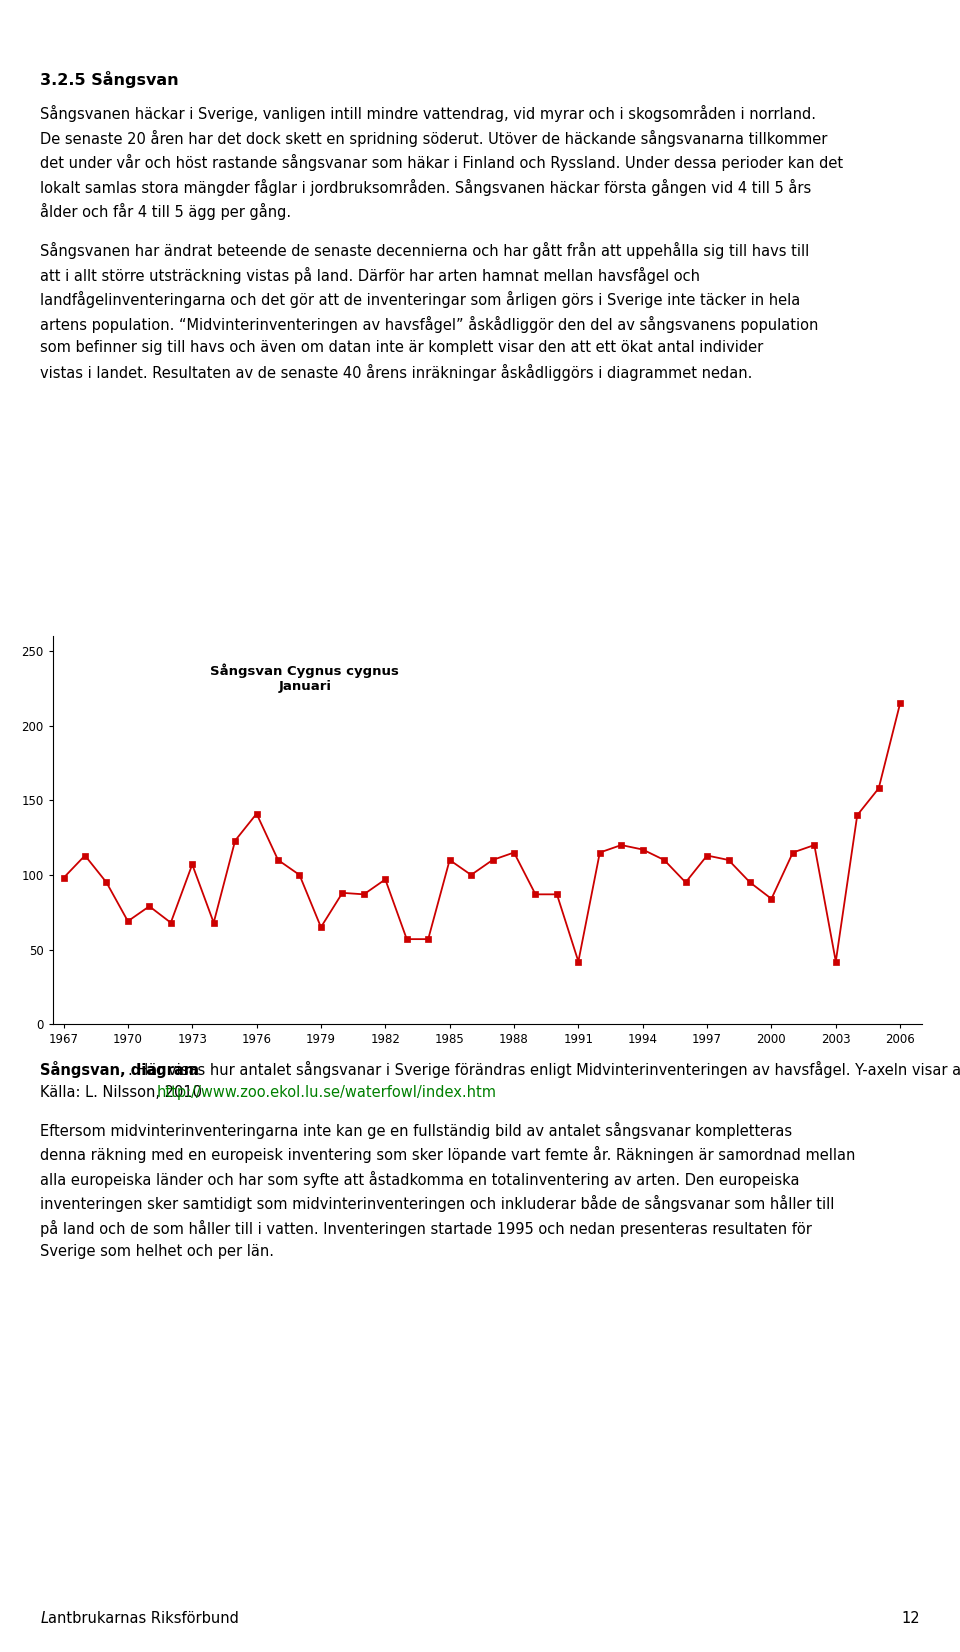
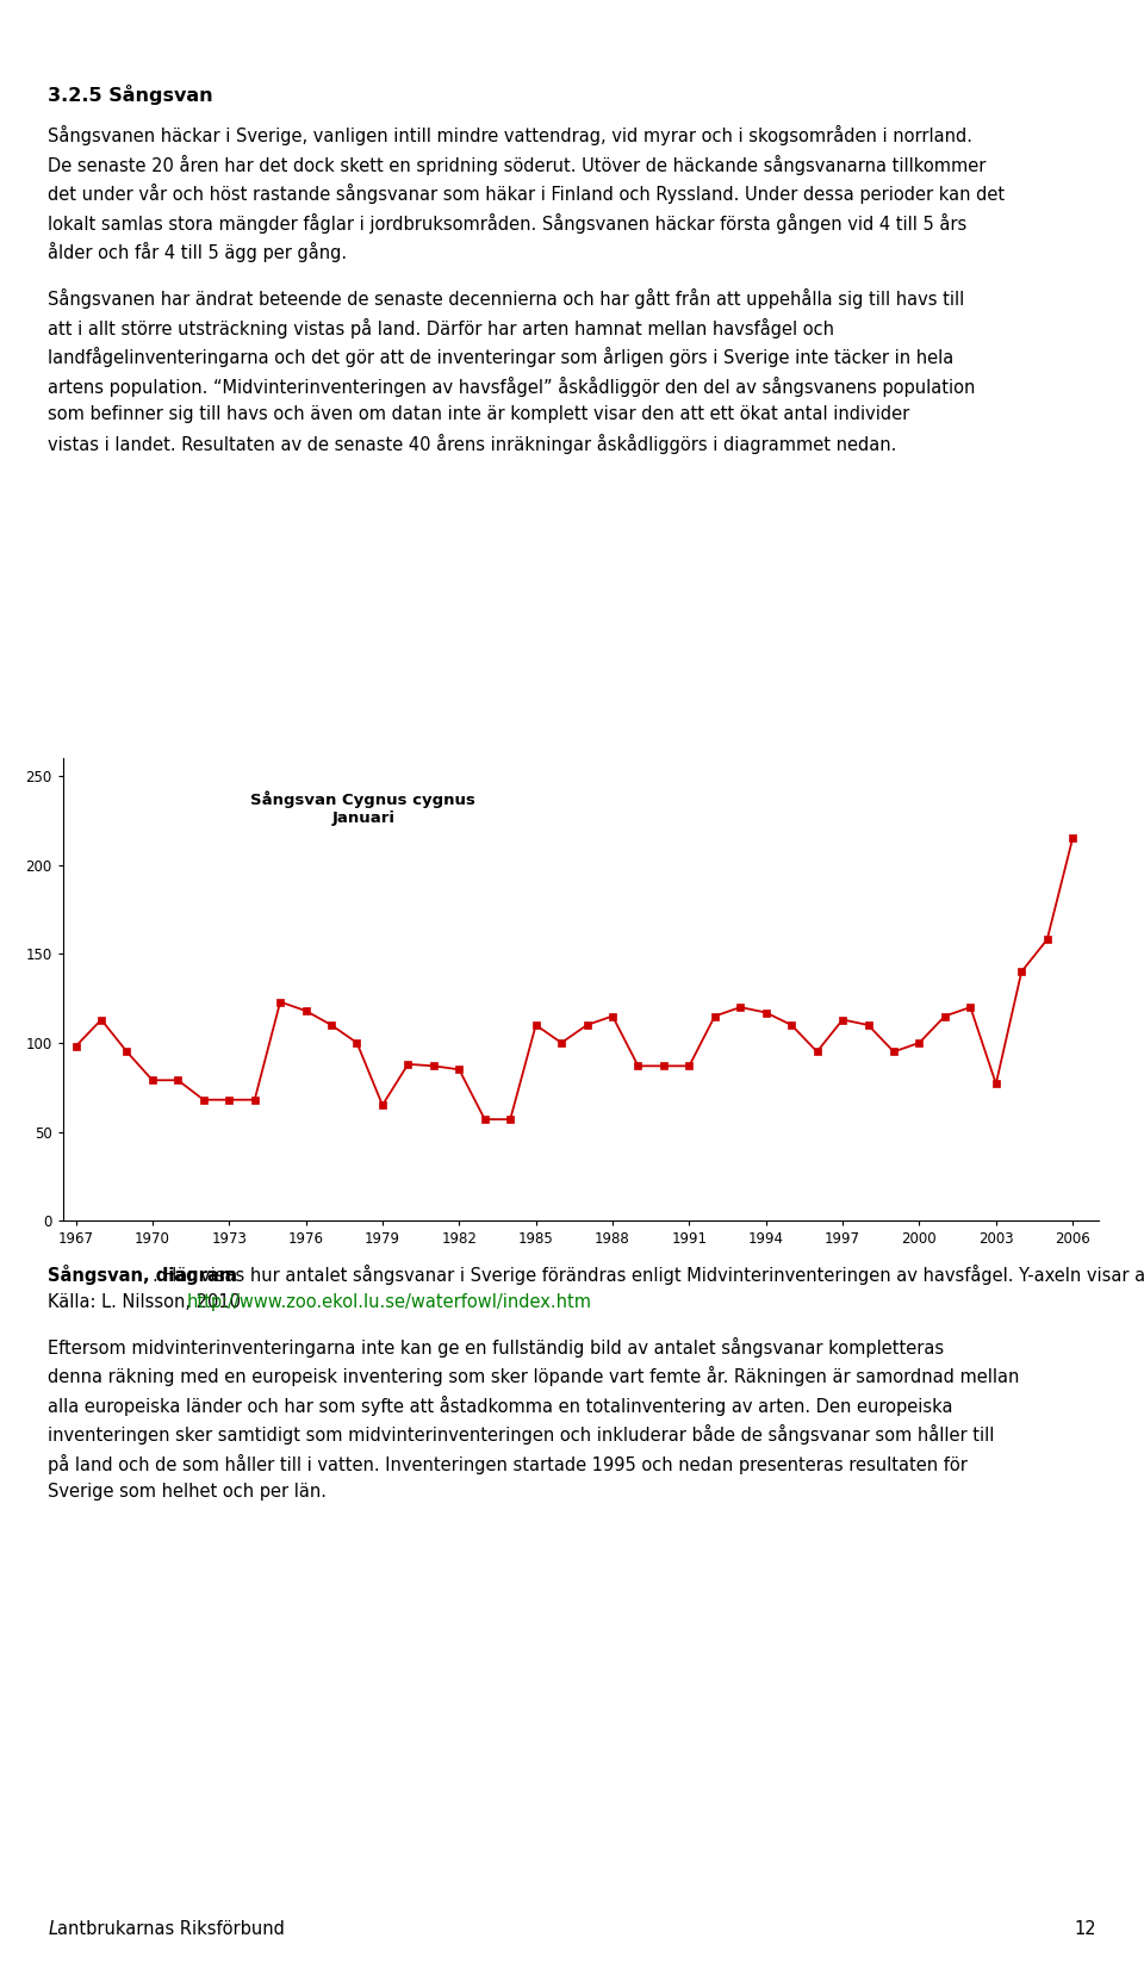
1970: 69 -> 79
1973: 107 -> 68
1976: 141 -> 118
1982: 97 -> 85
1991: 42 -> 87
2000: 84 -> 100
2003: 42 -> 77
